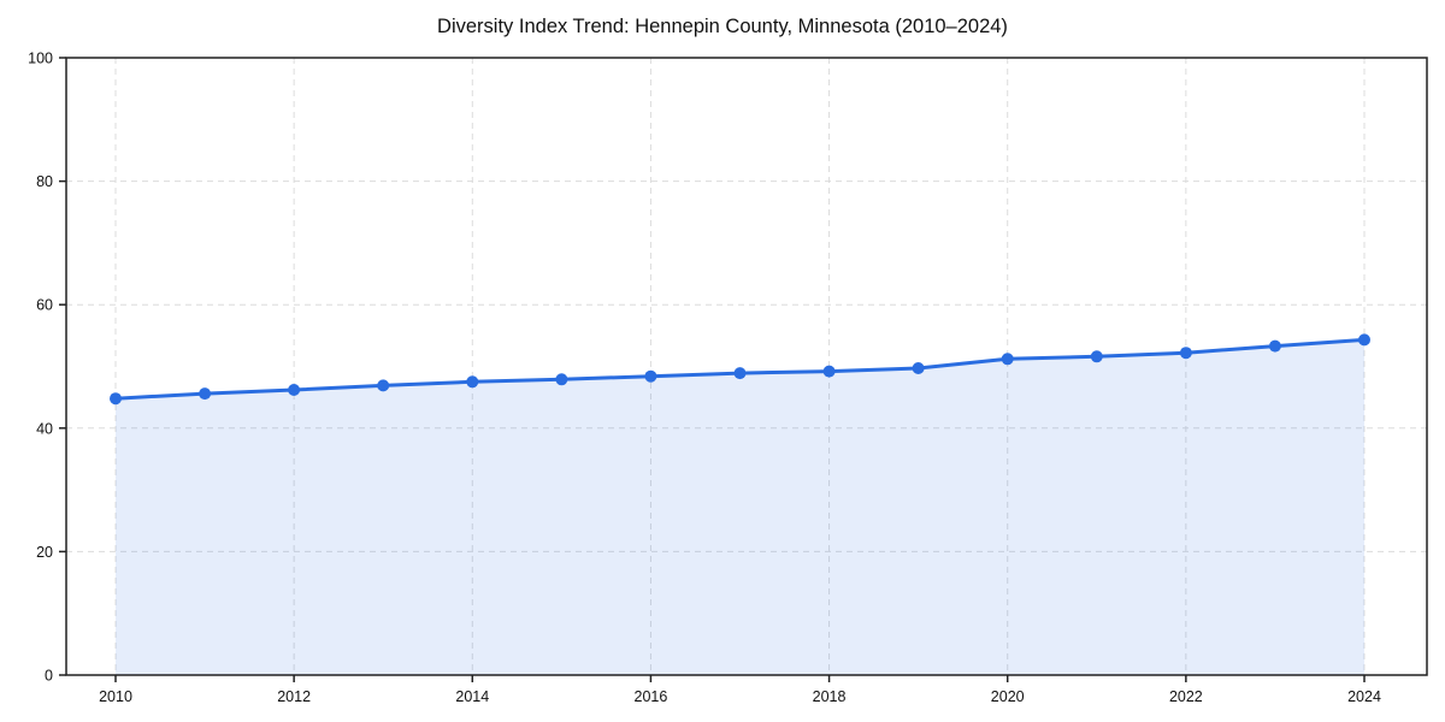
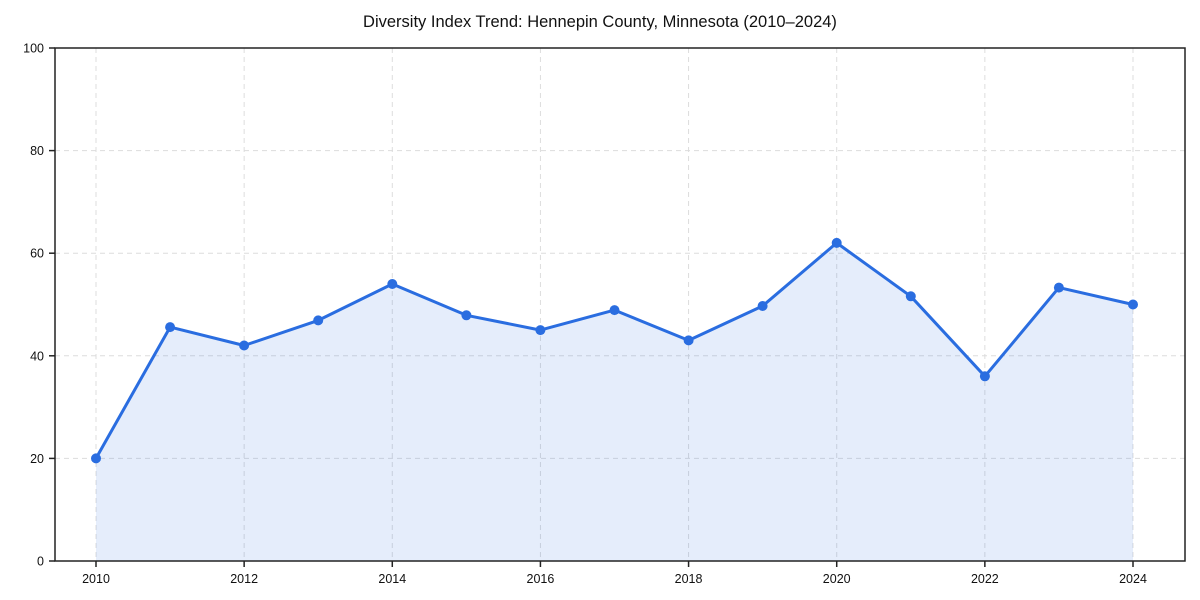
2010: 45 -> 20
2012: 46 -> 42
2014: 48 -> 54
2016: 48 -> 45
2018: 49 -> 43
2020: 51 -> 62
2022: 52 -> 36
2024: 54 -> 50
